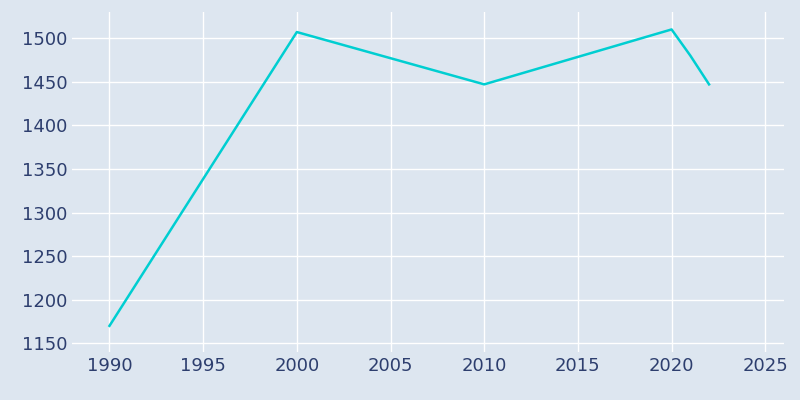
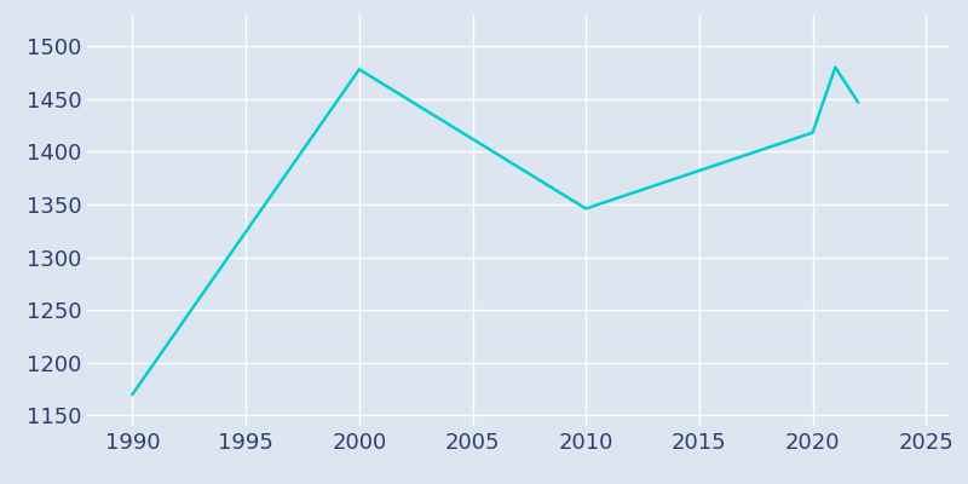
2000: 1507 -> 1478
2010: 1447 -> 1346
2020: 1510 -> 1418
